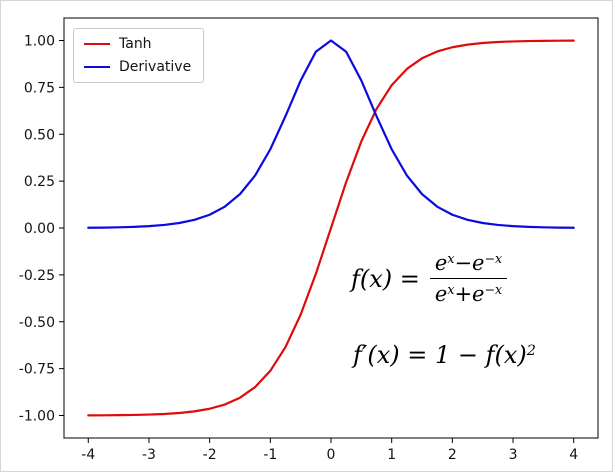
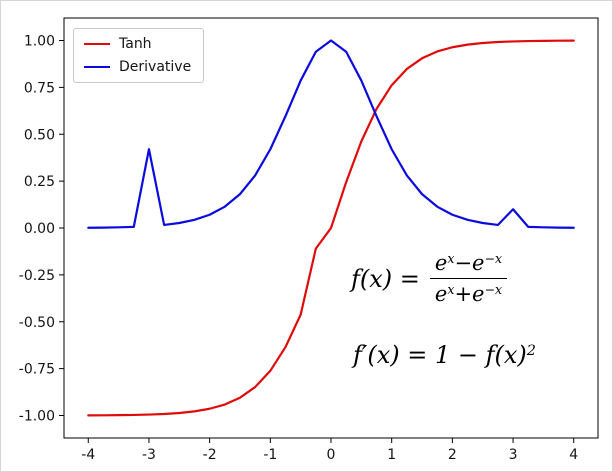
Derivative/-3: 0.01 -> 0.42
Tanh/-0.25: -0.24 -> -0.11
Derivative/3: 0.01 -> 0.10
